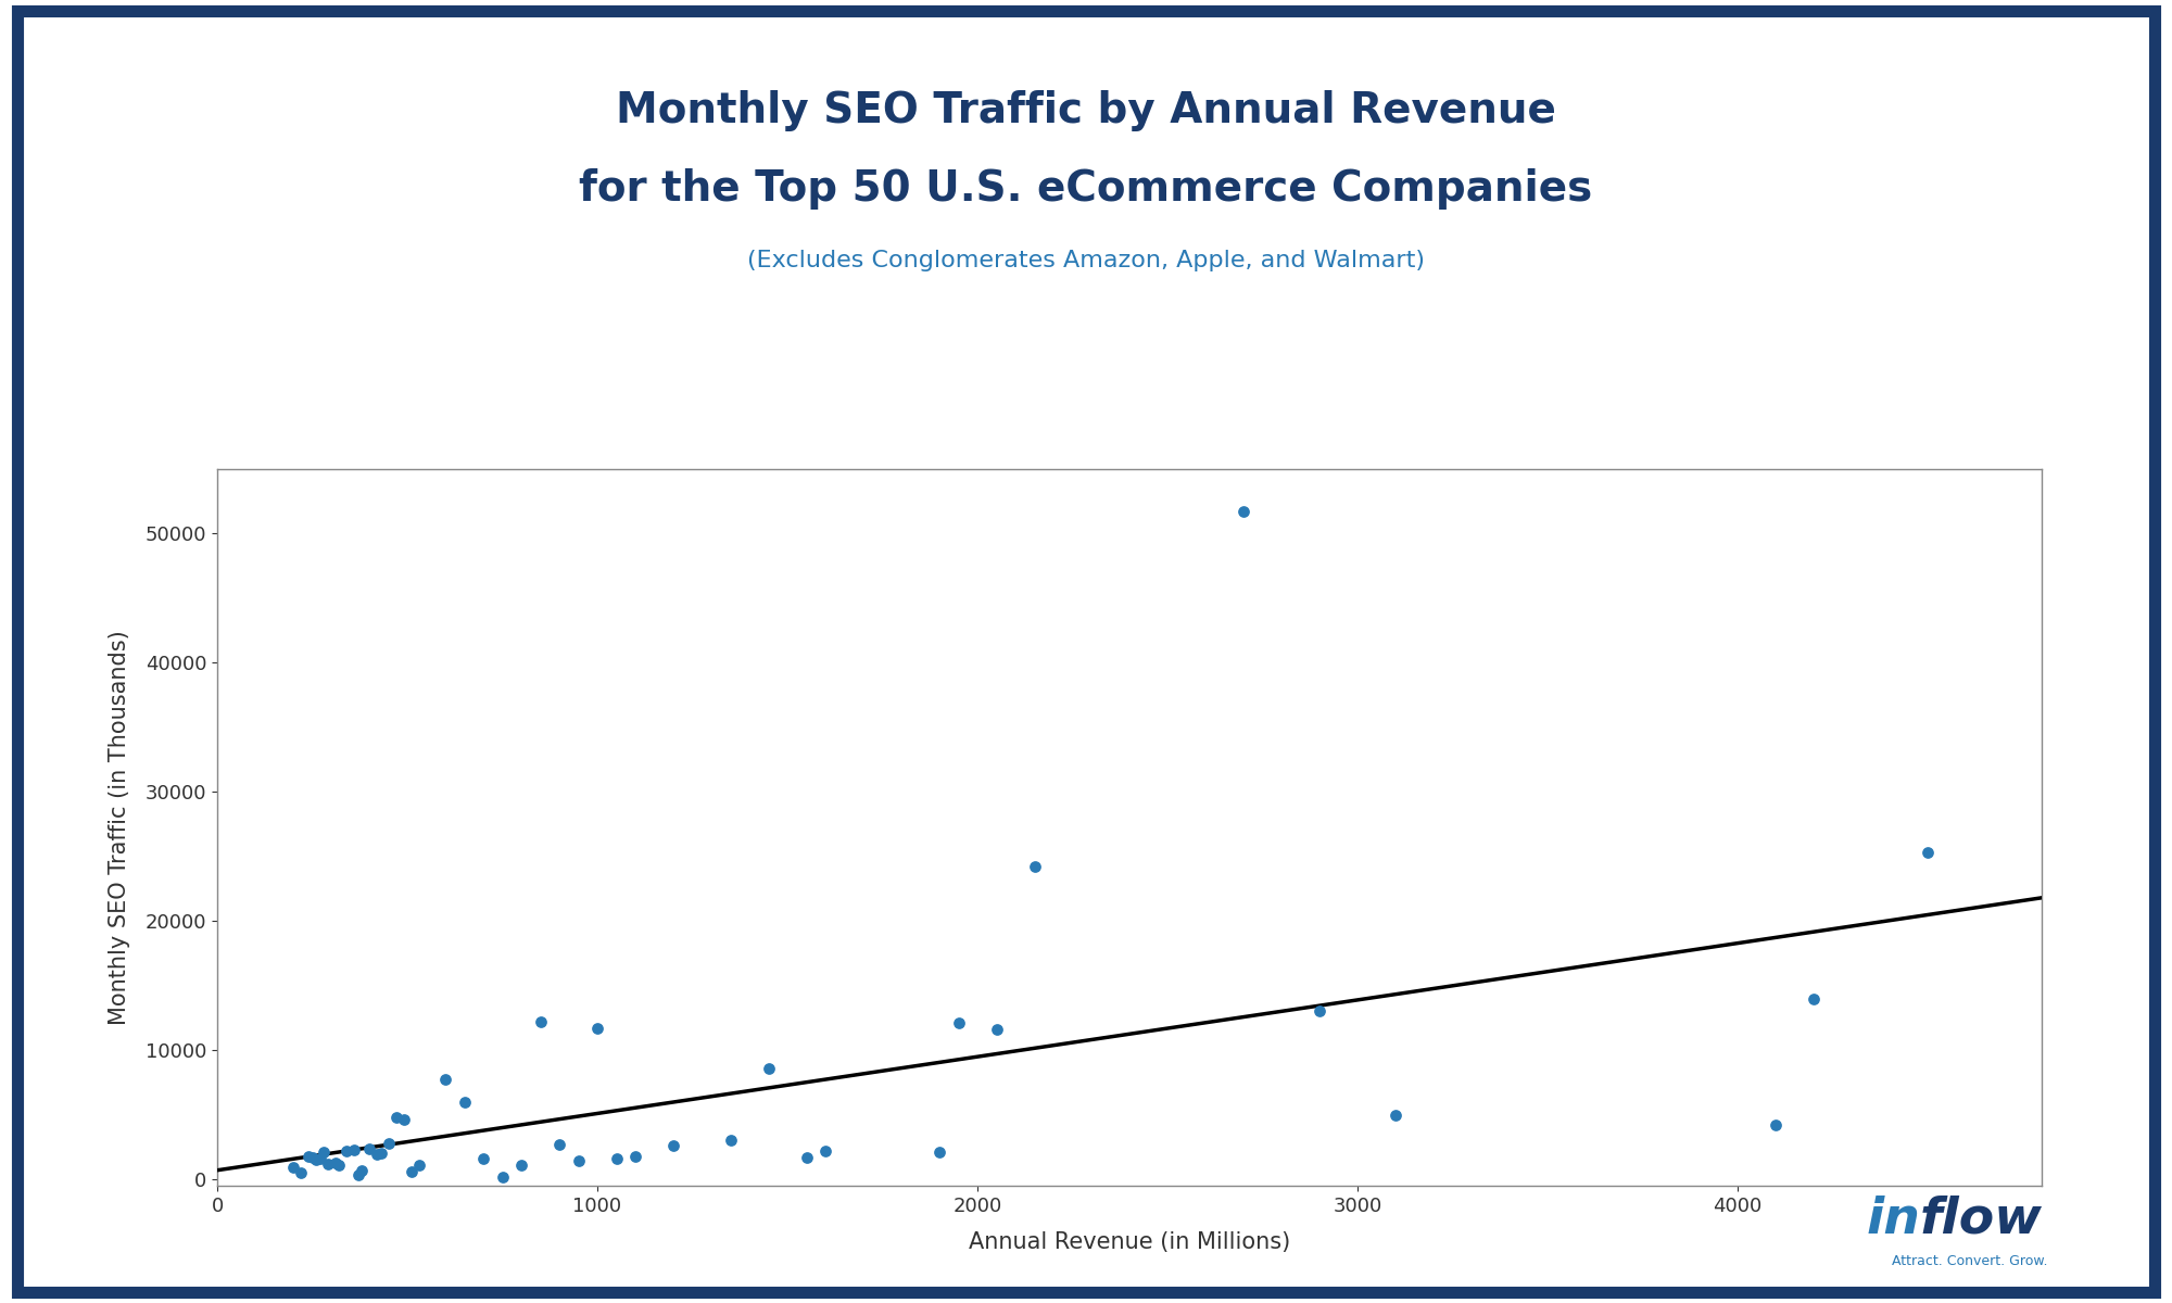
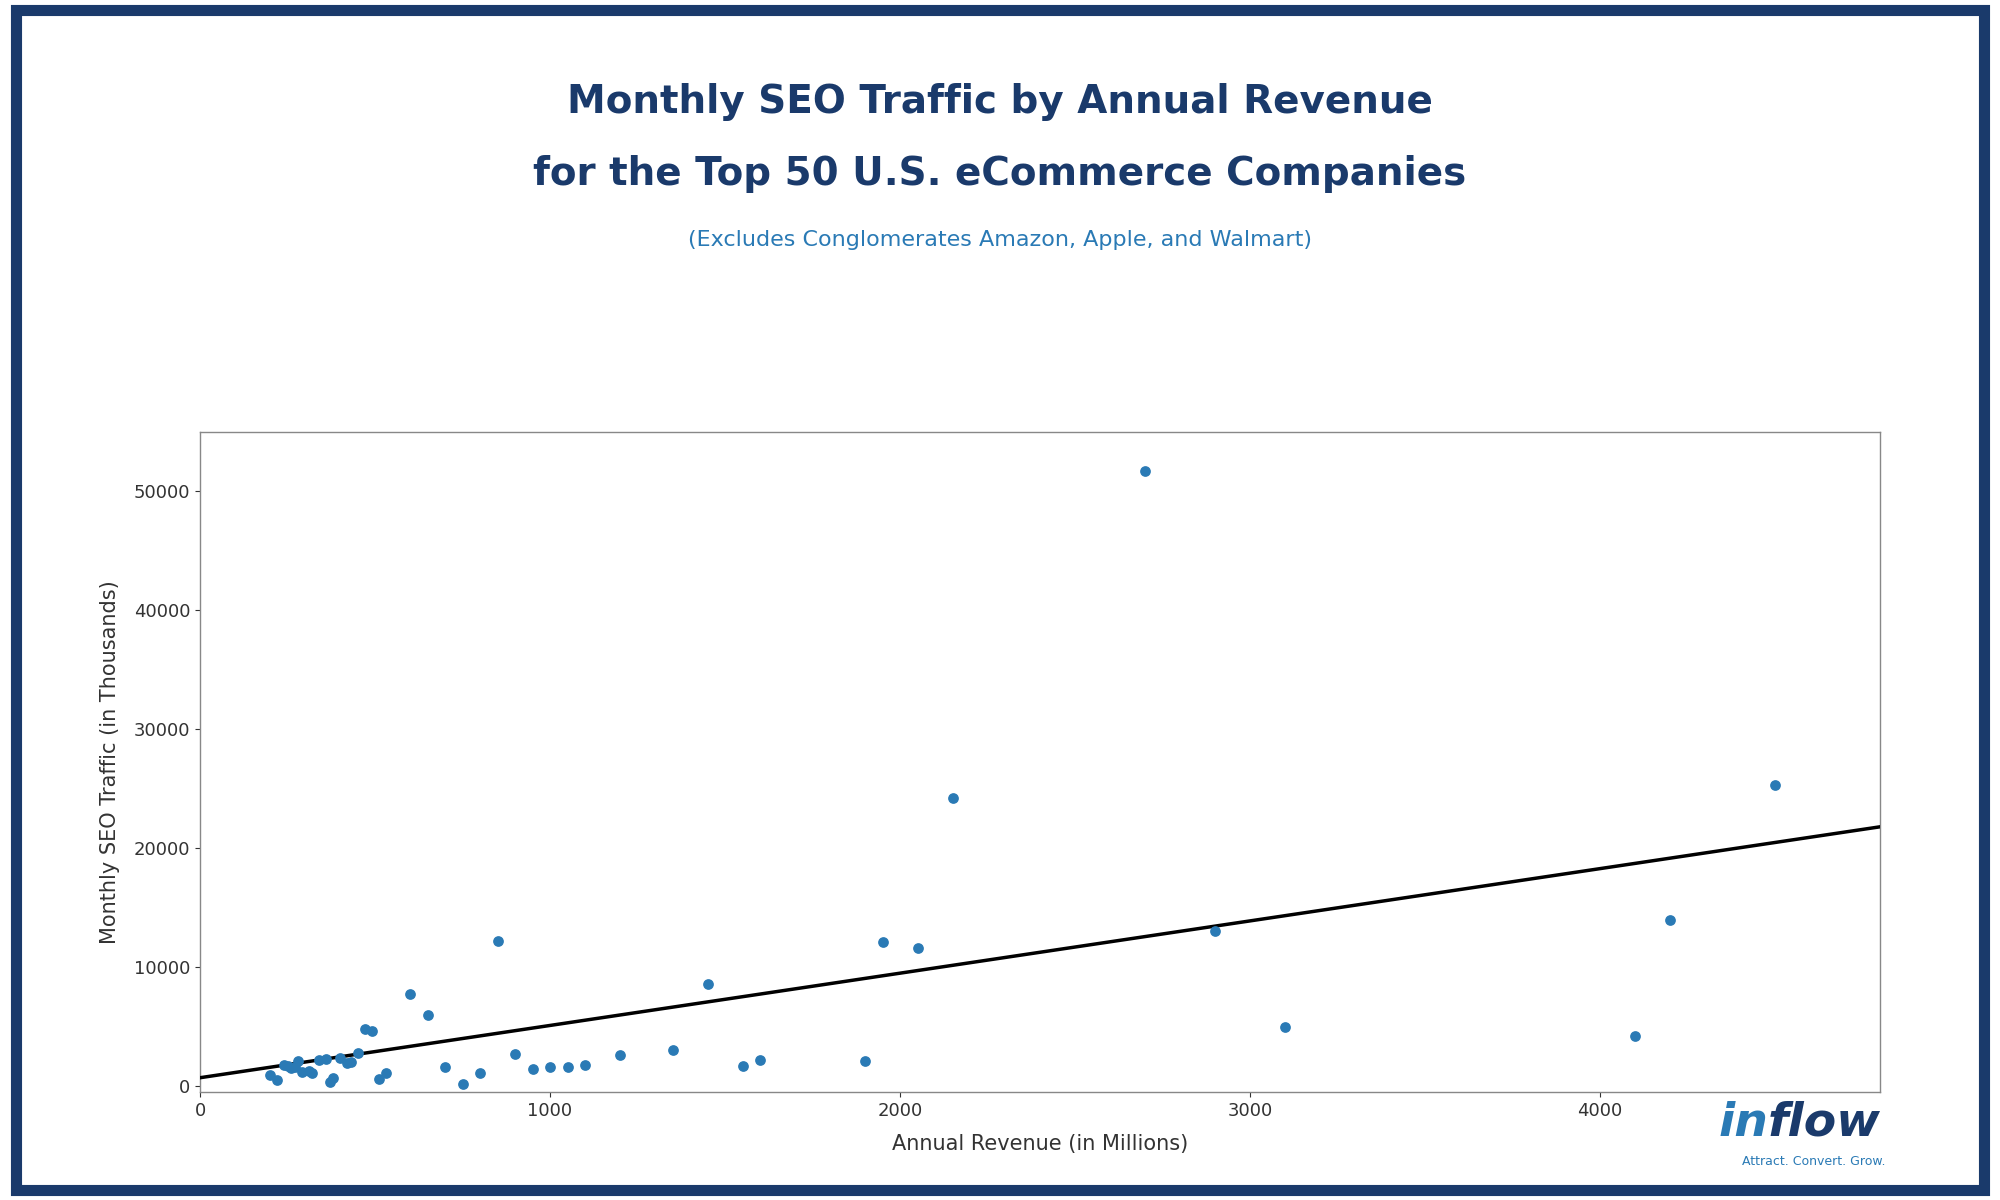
1000: 11700 -> 1600
